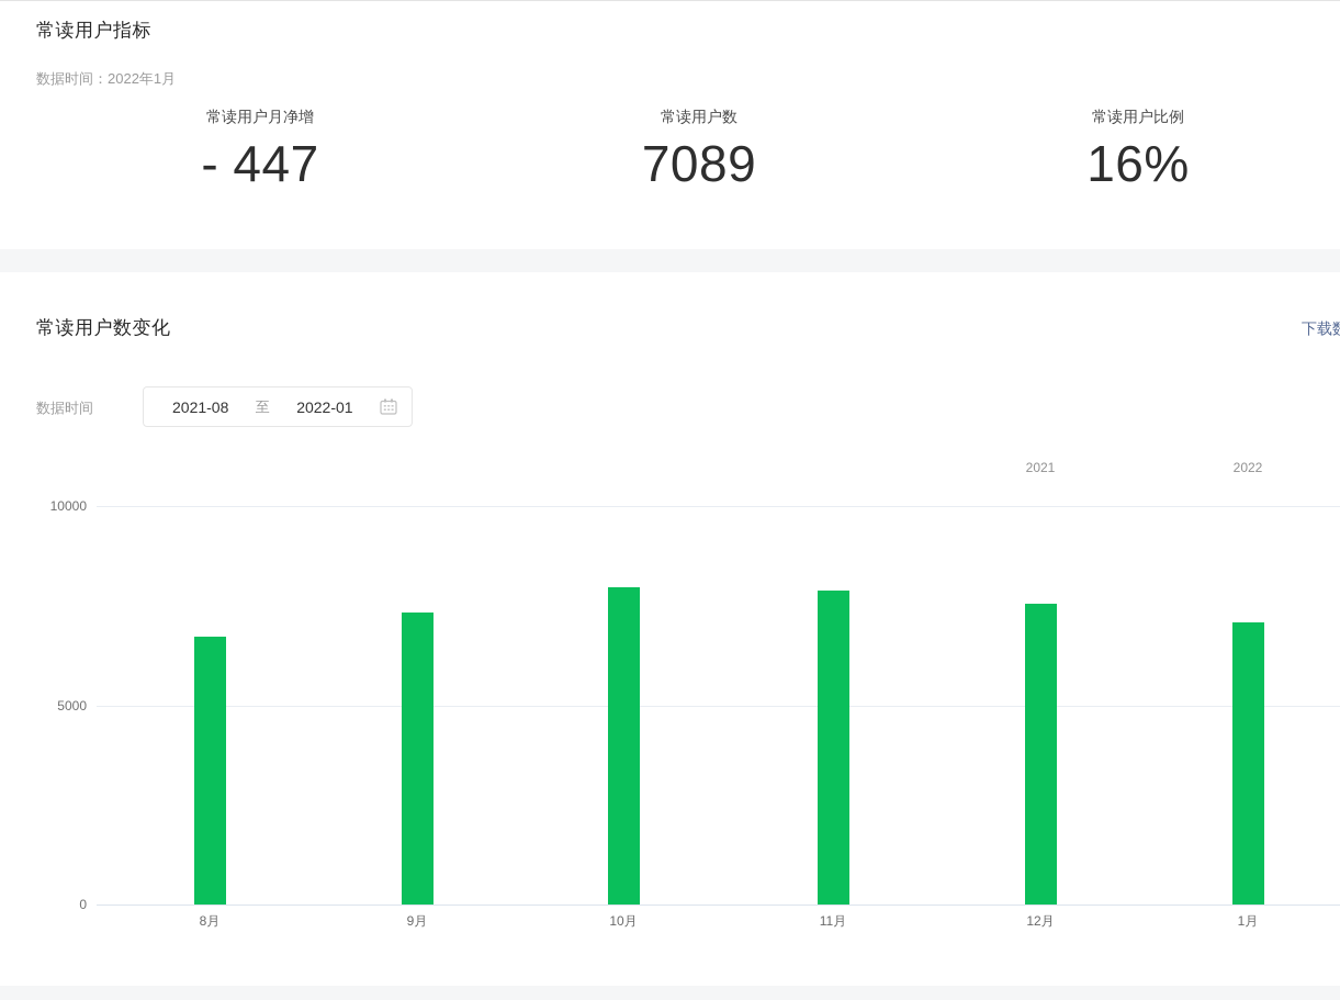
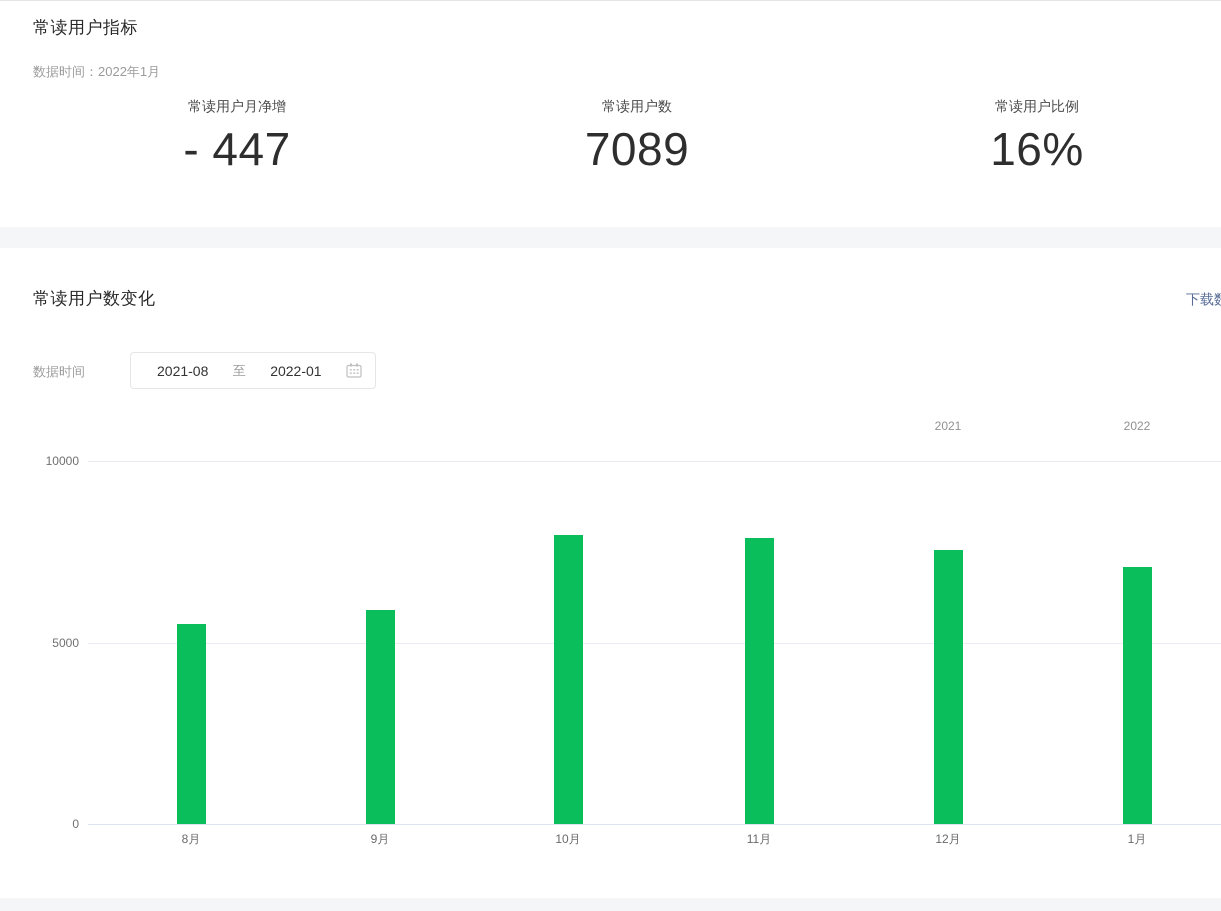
8月: 6700 -> 5500
9月: 7300 -> 5900
